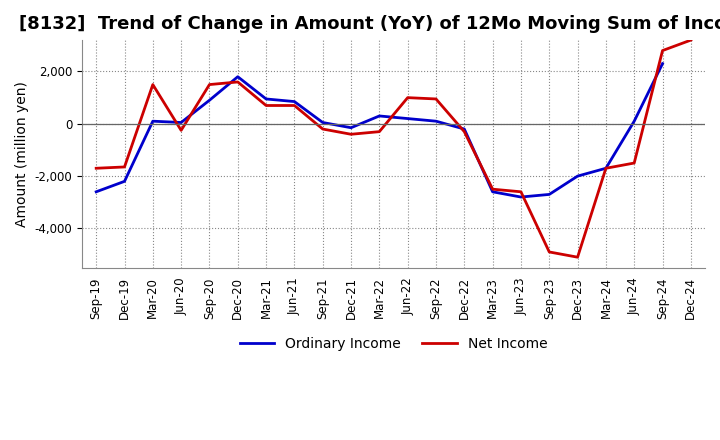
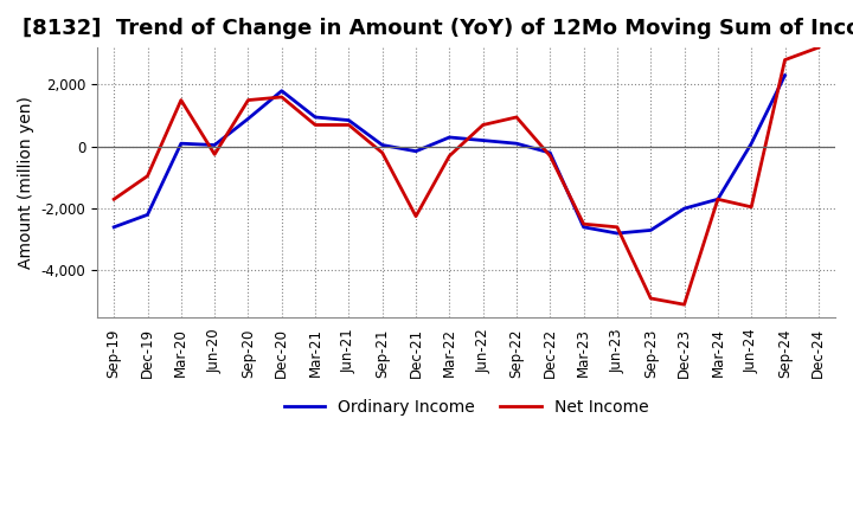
Net Income/Dec-19: -1,650 -> -950
Net Income/Dec-21: -400 -> -2,250
Net Income/Jun-22: 1,000 -> 700
Net Income/Jun-24: -1,500 -> -1,950
